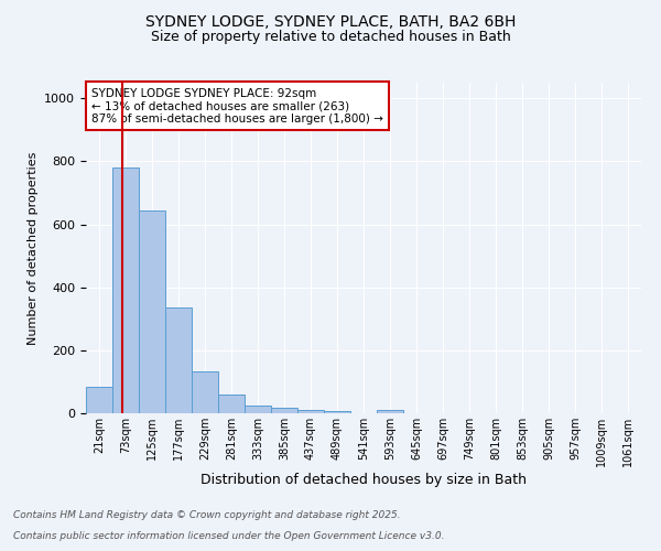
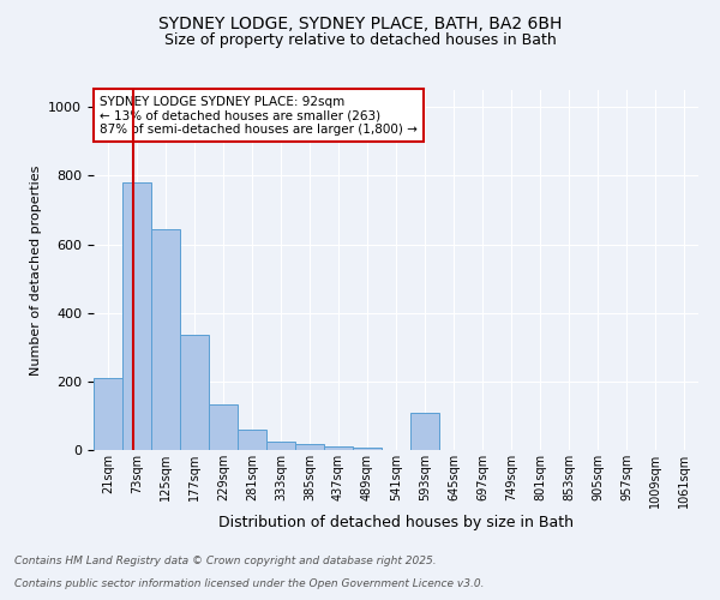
21sqm: 83 -> 210
593sqm: 9 -> 110
